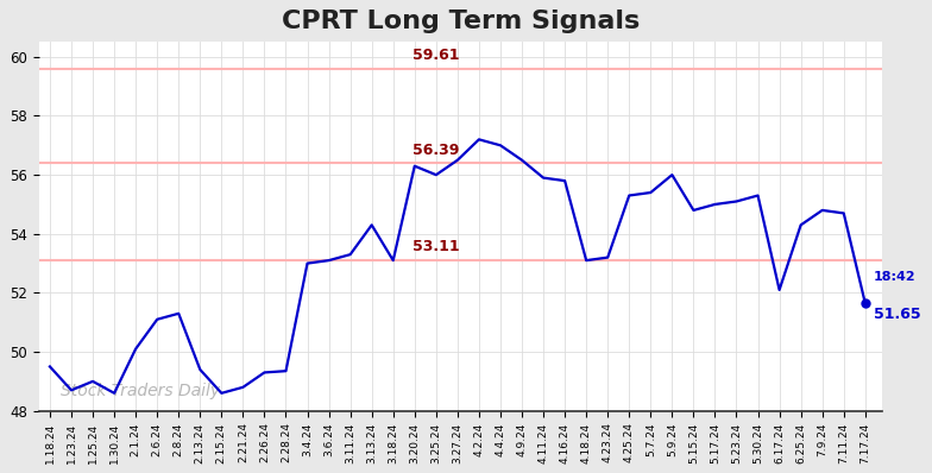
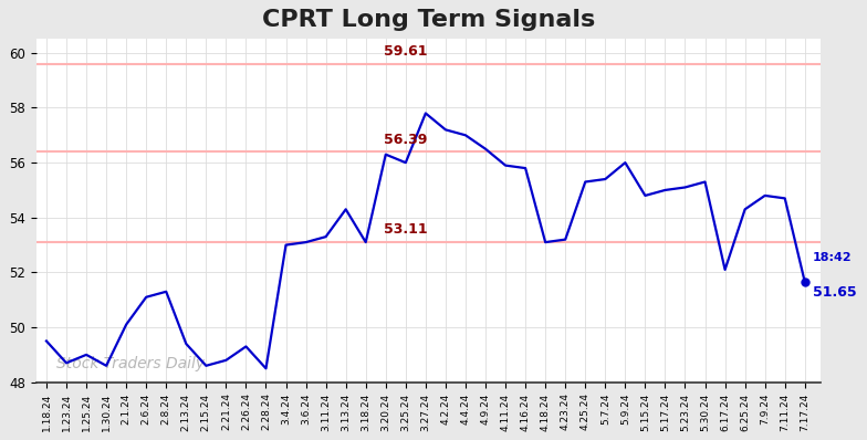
2.28.24: 49.35 -> 48.50
3.27.24: 56.50 -> 57.80
